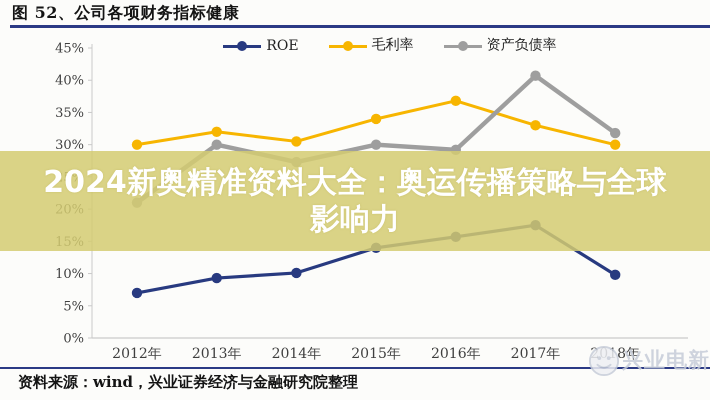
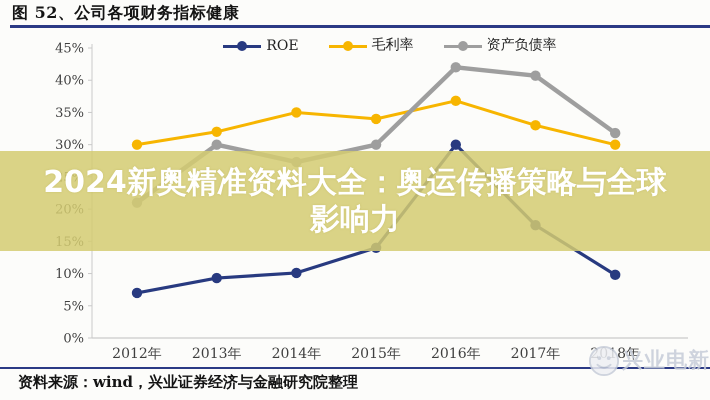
毛利率/2014年: 30% -> 35%
ROE/2016年: 16% -> 30%
资产负债率/2016年: 29% -> 42%
